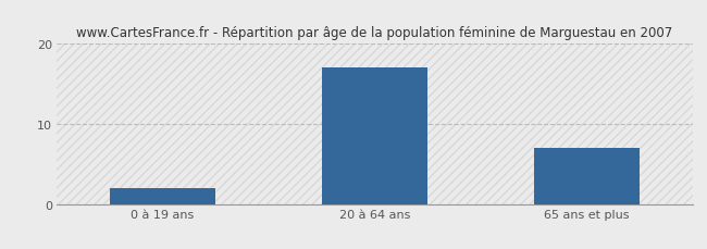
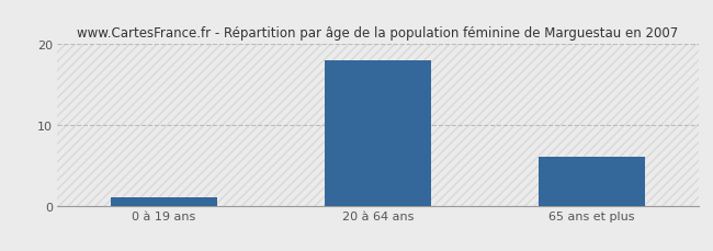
0 à 19 ans: 2 -> 1
20 à 64 ans: 17 -> 18
65 ans et plus: 7 -> 6
